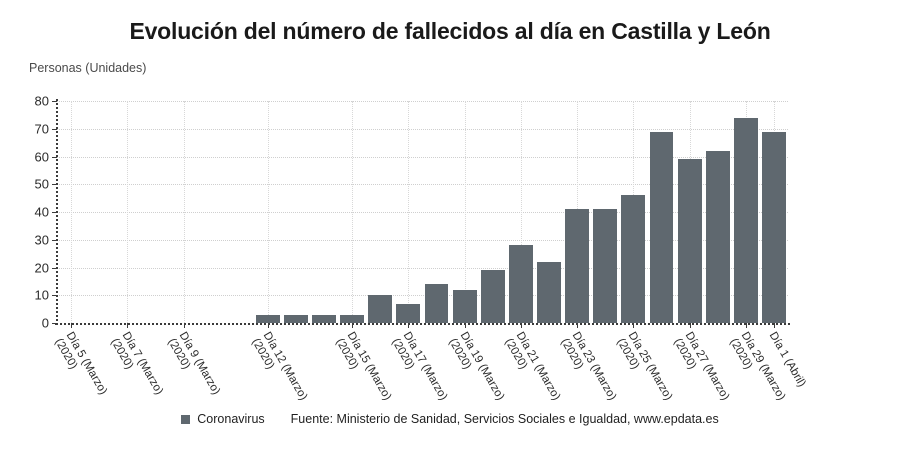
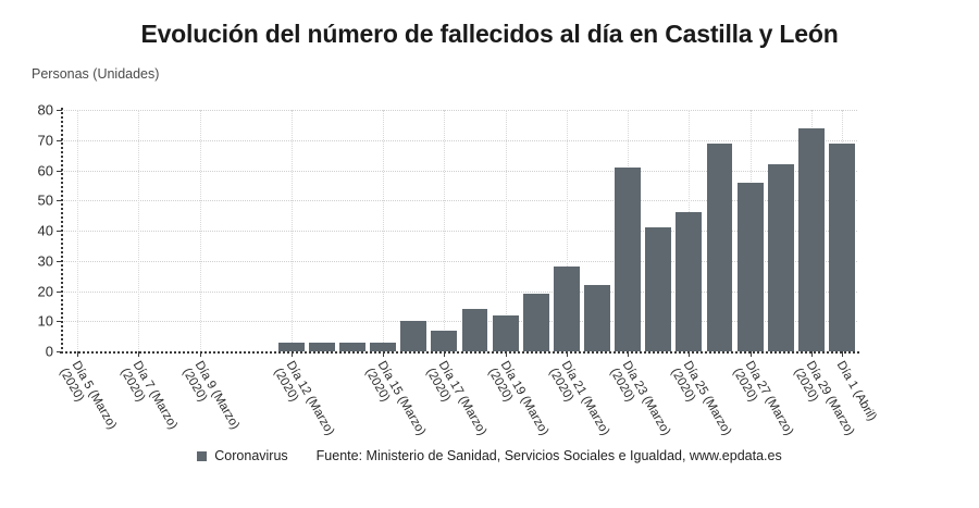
Día 23 (Marzo) (2020): 41 -> 61
Día 27 (Marzo) (2020): 59 -> 56
